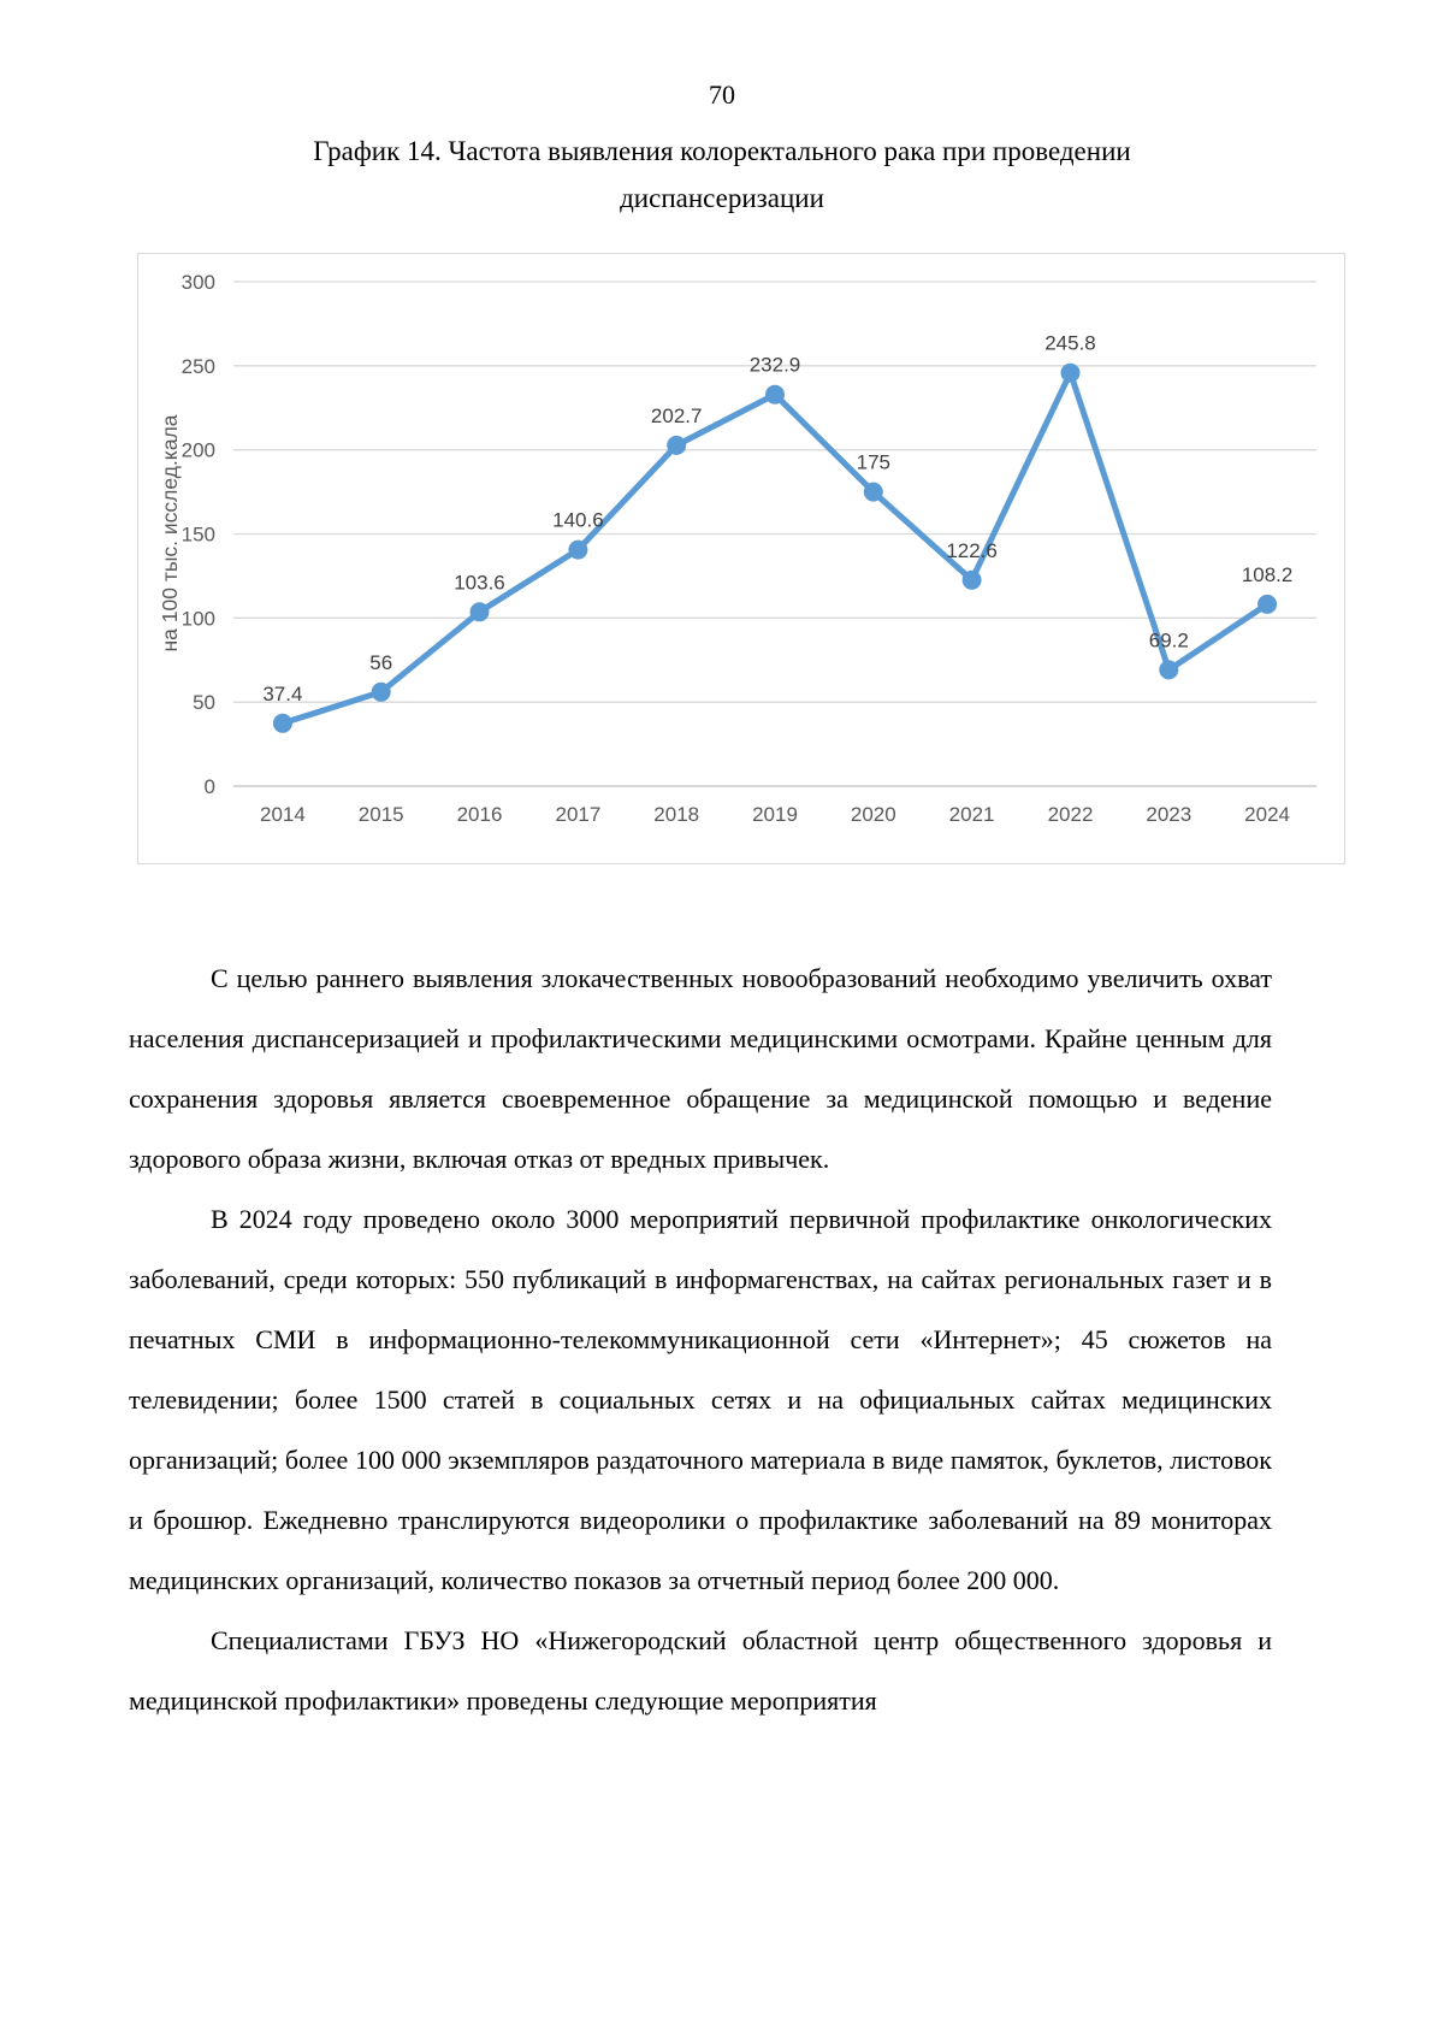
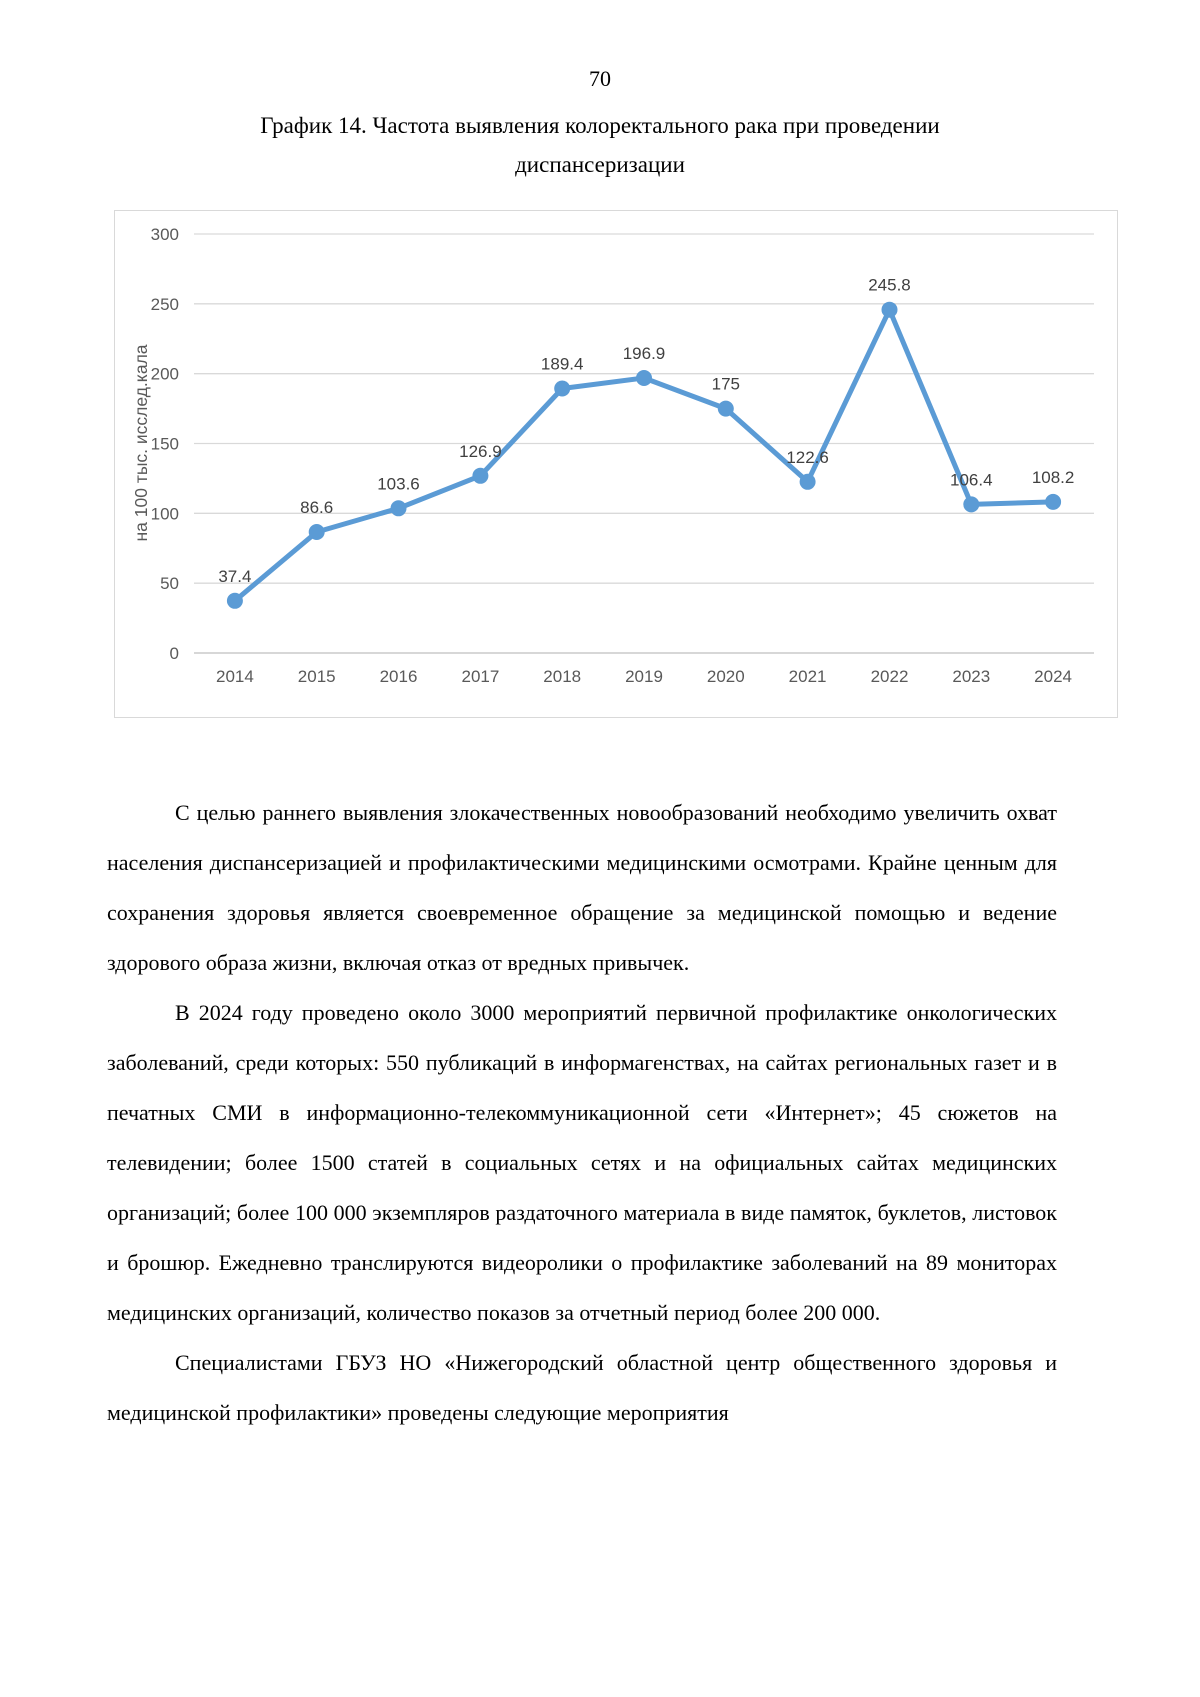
2015: 56 -> 86.6
2017: 140.6 -> 126.9
2018: 202.7 -> 189.4
2019: 232.9 -> 196.9
2023: 69.2 -> 106.4
